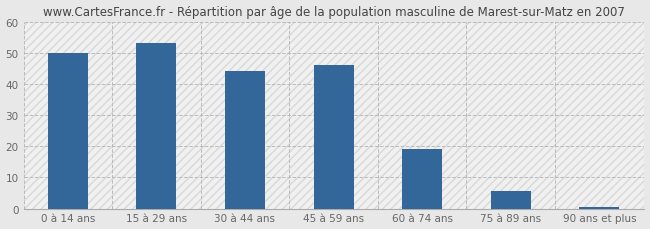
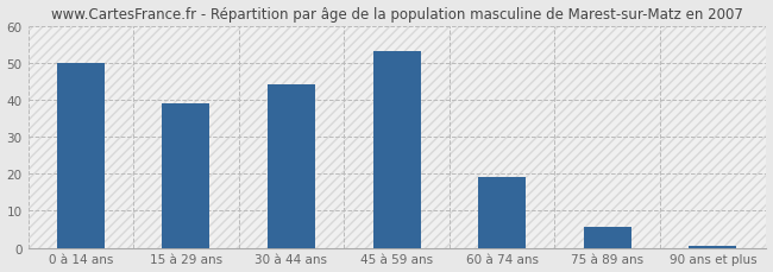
15 à 29 ans: 53.0 -> 39.0
45 à 59 ans: 46.0 -> 53.0
